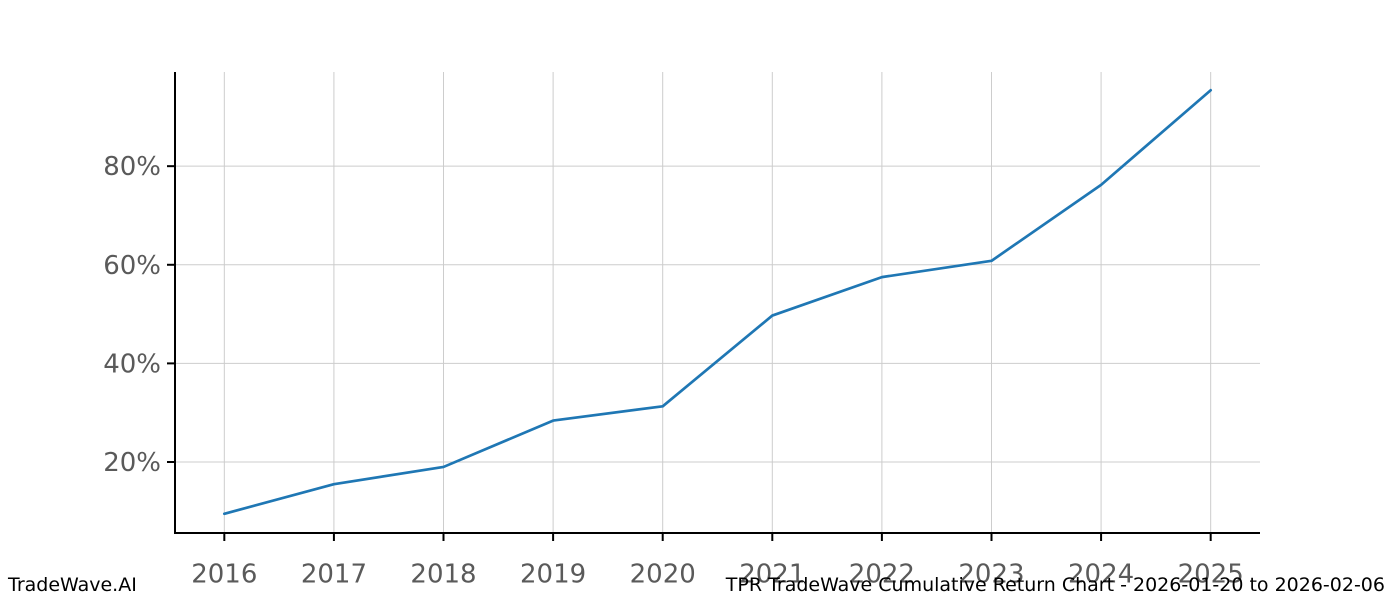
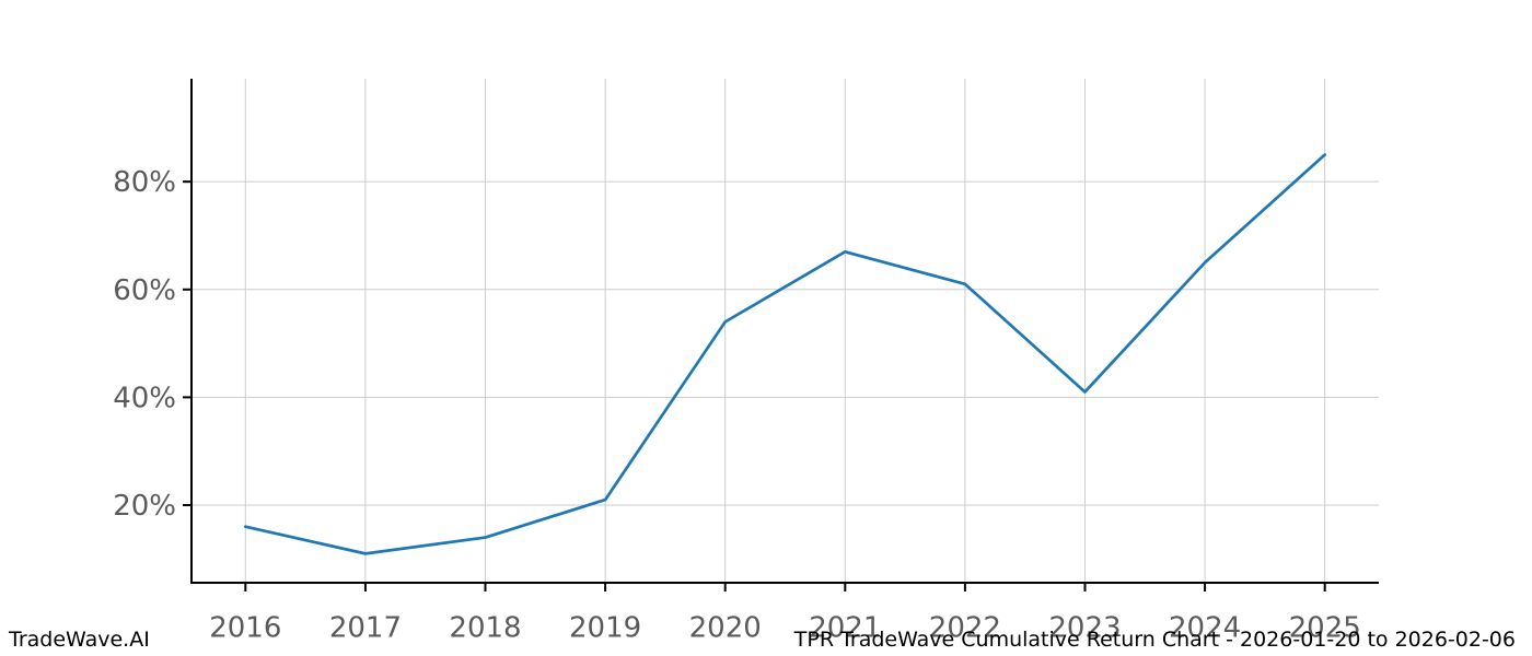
2016: 10% -> 16%
2017: 16% -> 11%
2018: 19% -> 14%
2019: 28% -> 21%
2020: 31% -> 54%
2021: 50% -> 67%
2022: 58% -> 61%
2023: 61% -> 41%
2024: 76% -> 65%
2025: 95% -> 85%
